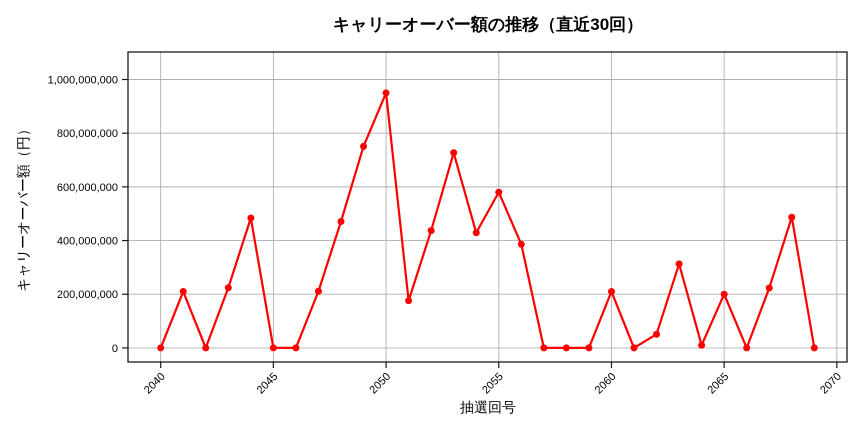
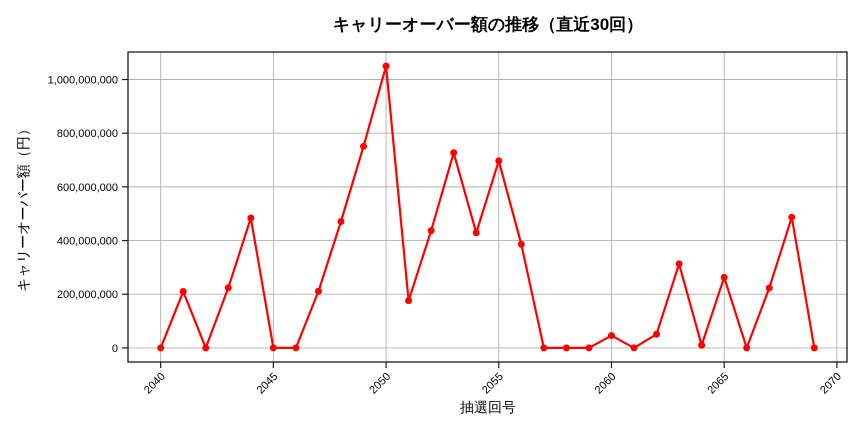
2050: 950000000 -> 1050000000
2055: 580000000 -> 700000000
2060: 210000000 -> 50000000
2065: 200000000 -> 260000000
